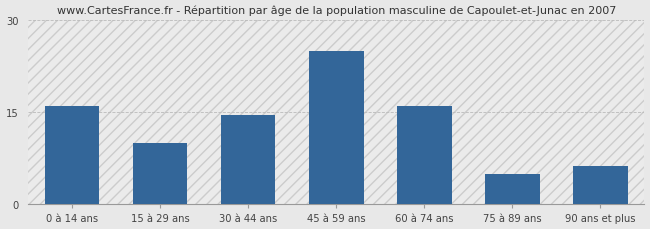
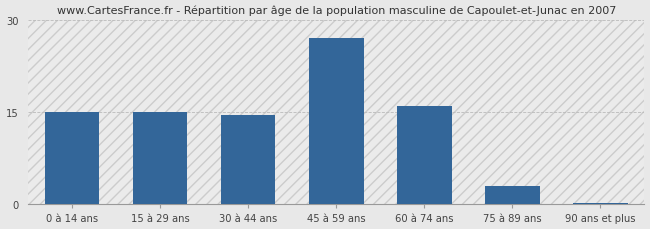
0 à 14 ans: 16.0 -> 15.0
15 à 29 ans: 10.0 -> 15.0
45 à 59 ans: 25.0 -> 27.0
75 à 89 ans: 5.0 -> 3.0
90 ans et plus: 6.2 -> 0.3
